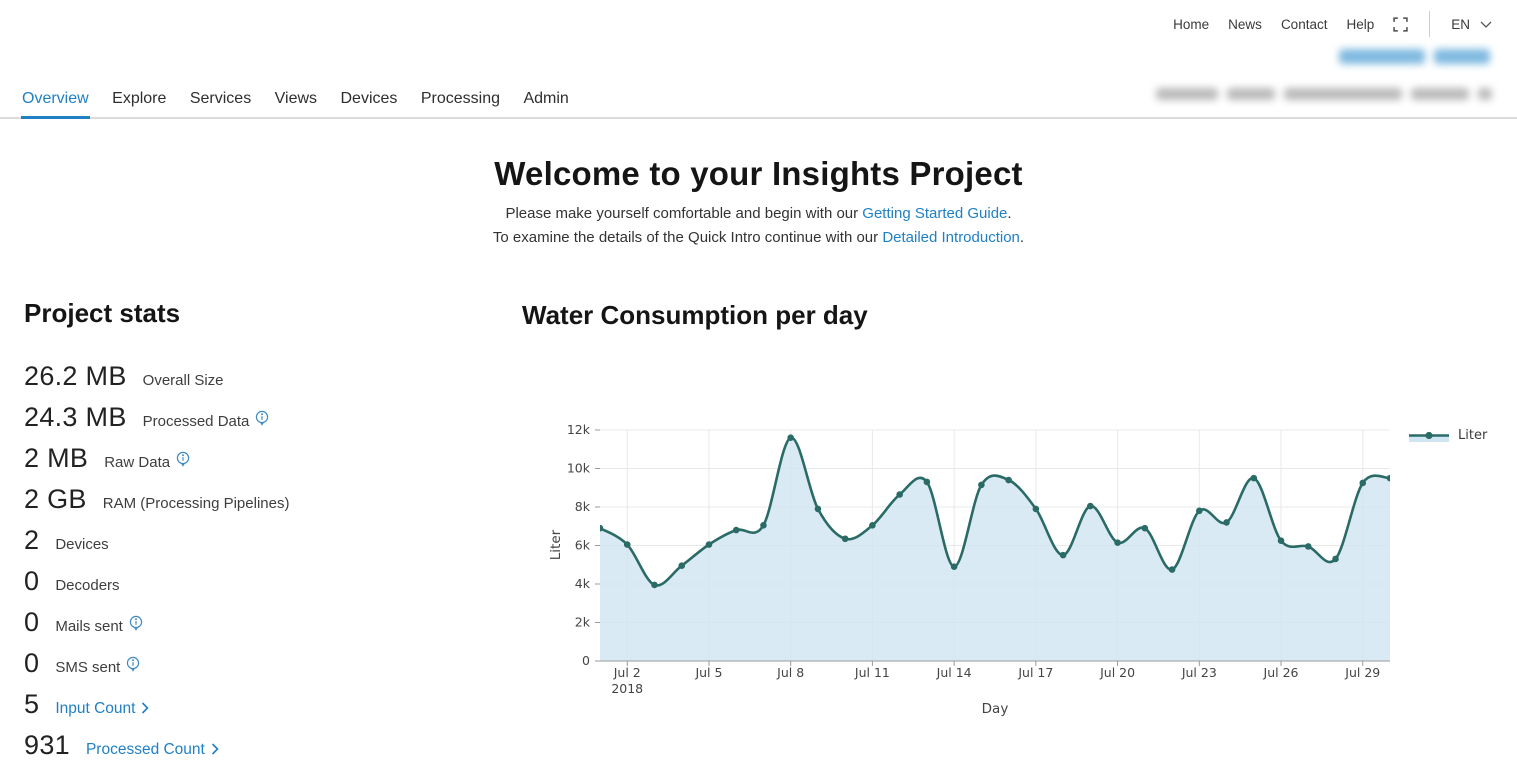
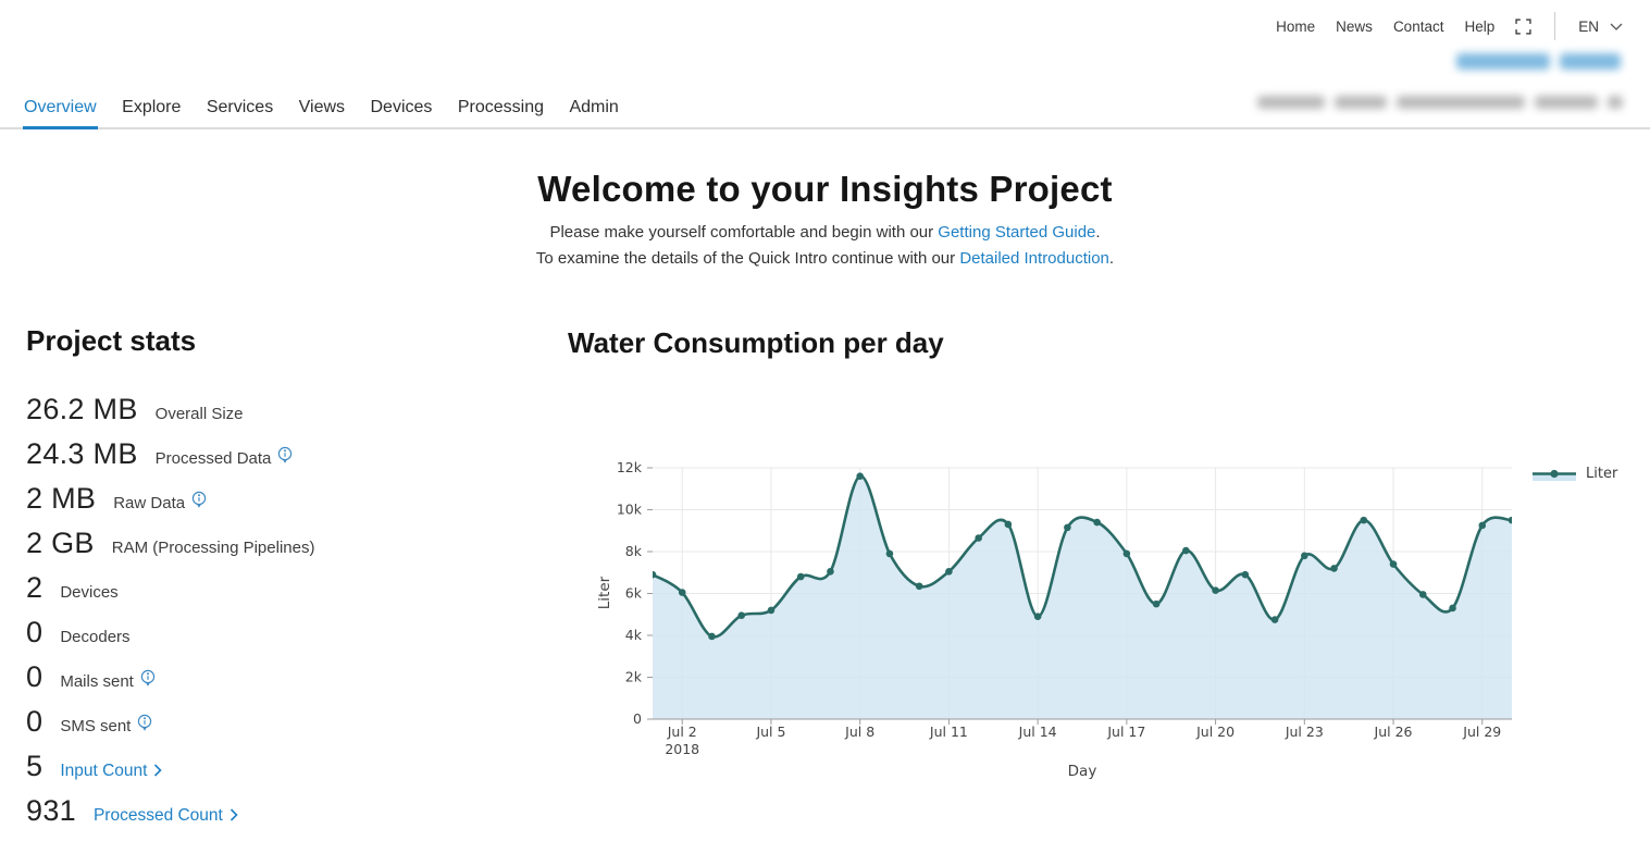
Jul 5: 6.0k -> 5.2k
Jul 26: 6.2k -> 7.4k
